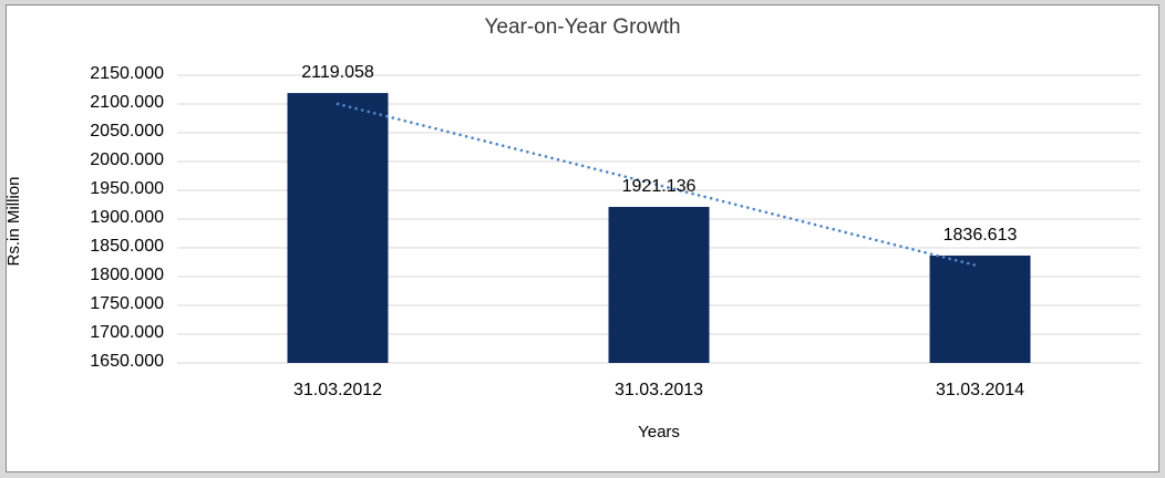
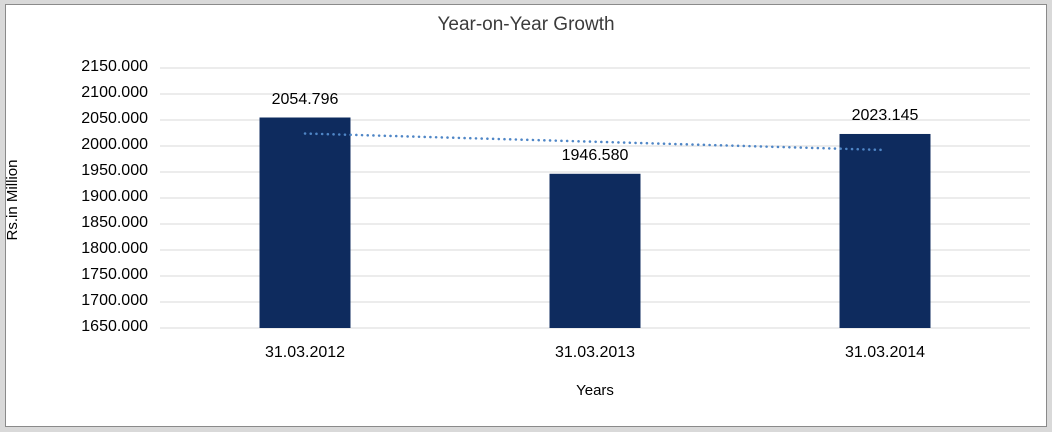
31.03.2012: 2119.058 -> 2054.796
31.03.2013: 1921.136 -> 1946.580
31.03.2014: 1836.613 -> 2023.145
